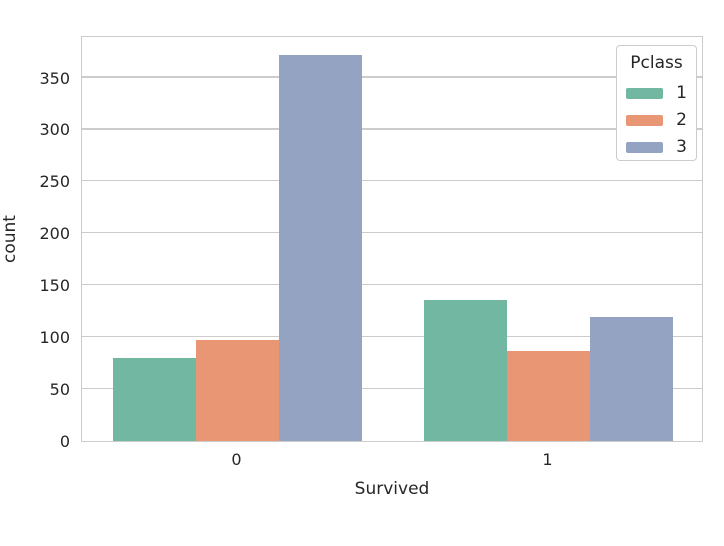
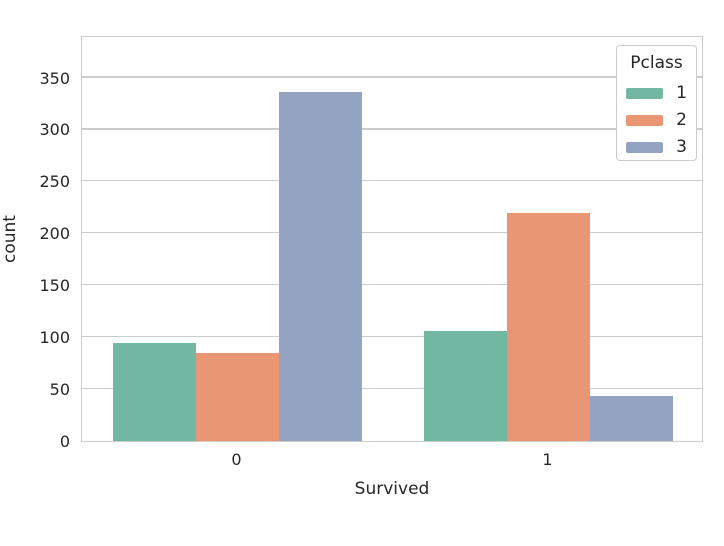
1/0: 80 -> 94
2/0: 97 -> 85
3/0: 372 -> 336
1/1: 136 -> 106
2/1: 87 -> 220
3/1: 119 -> 43
